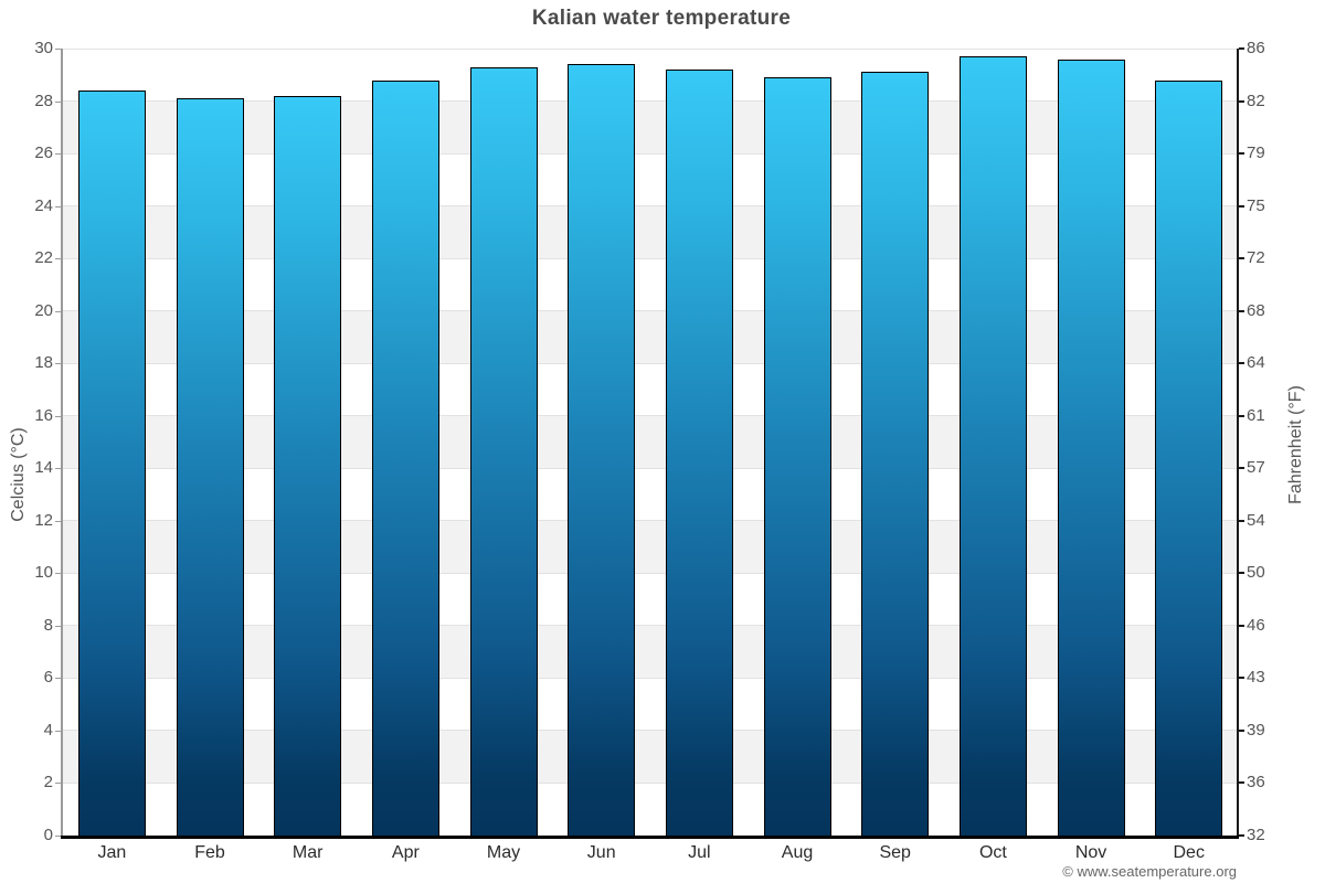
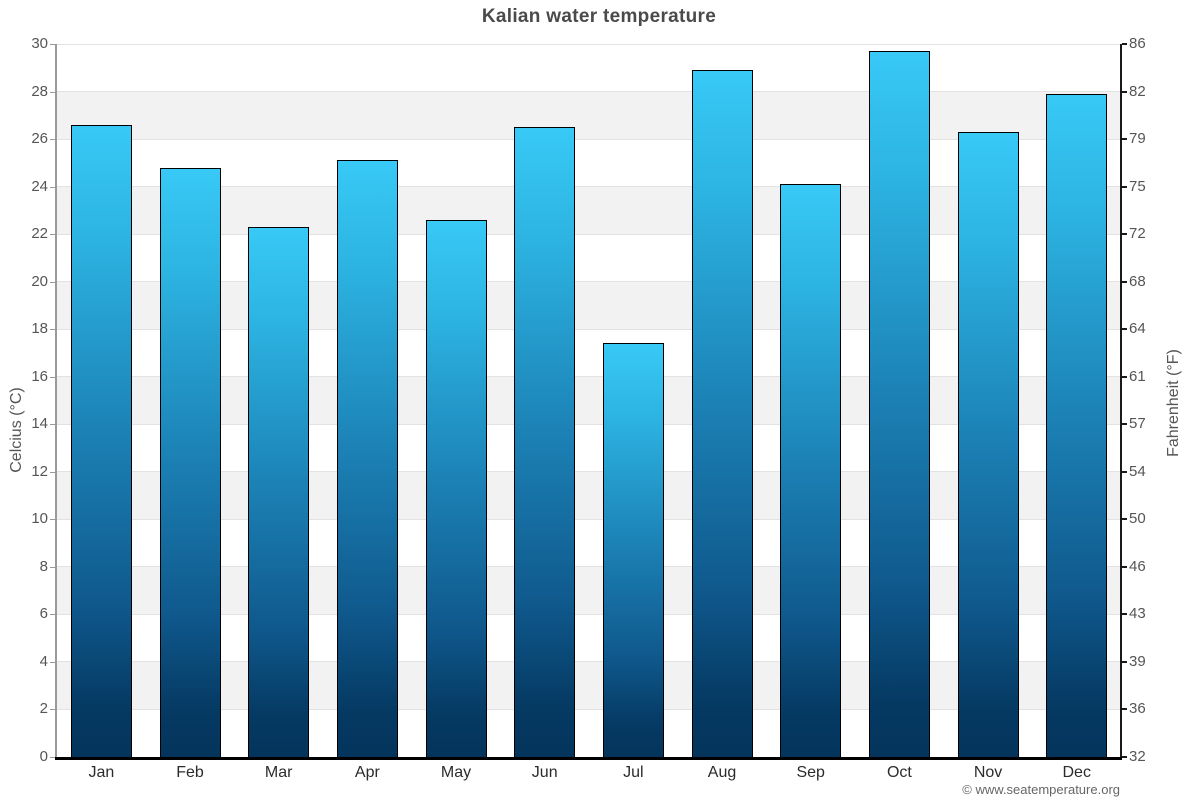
Jan: 28.4 -> 26.6
Feb: 28.1 -> 24.8
Mar: 28.2 -> 22.3
Apr: 28.8 -> 25.1
May: 29.3 -> 22.6
Jun: 29.4 -> 26.5
Jul: 29.2 -> 17.4
Sep: 29.1 -> 24.1
Nov: 29.6 -> 26.3
Dec: 28.8 -> 27.9
